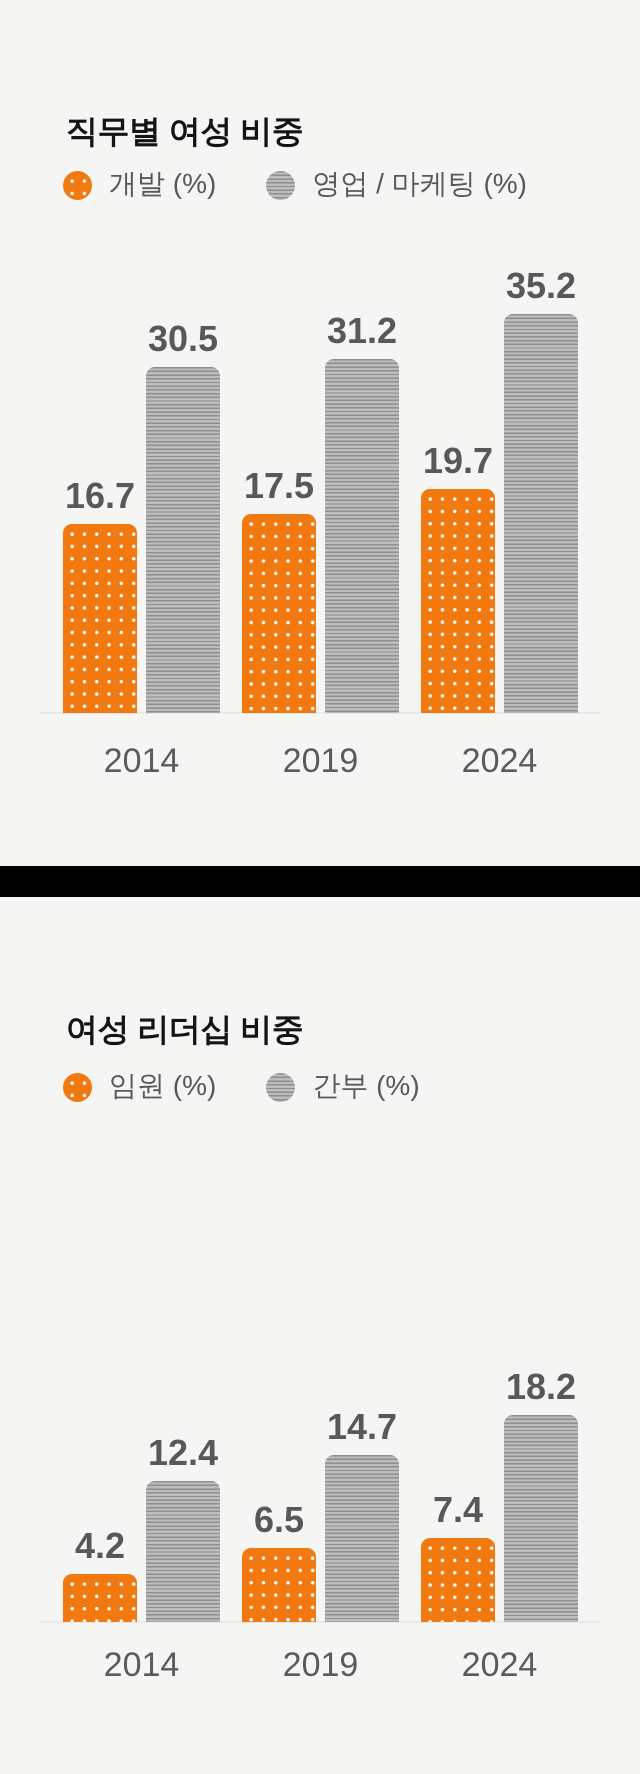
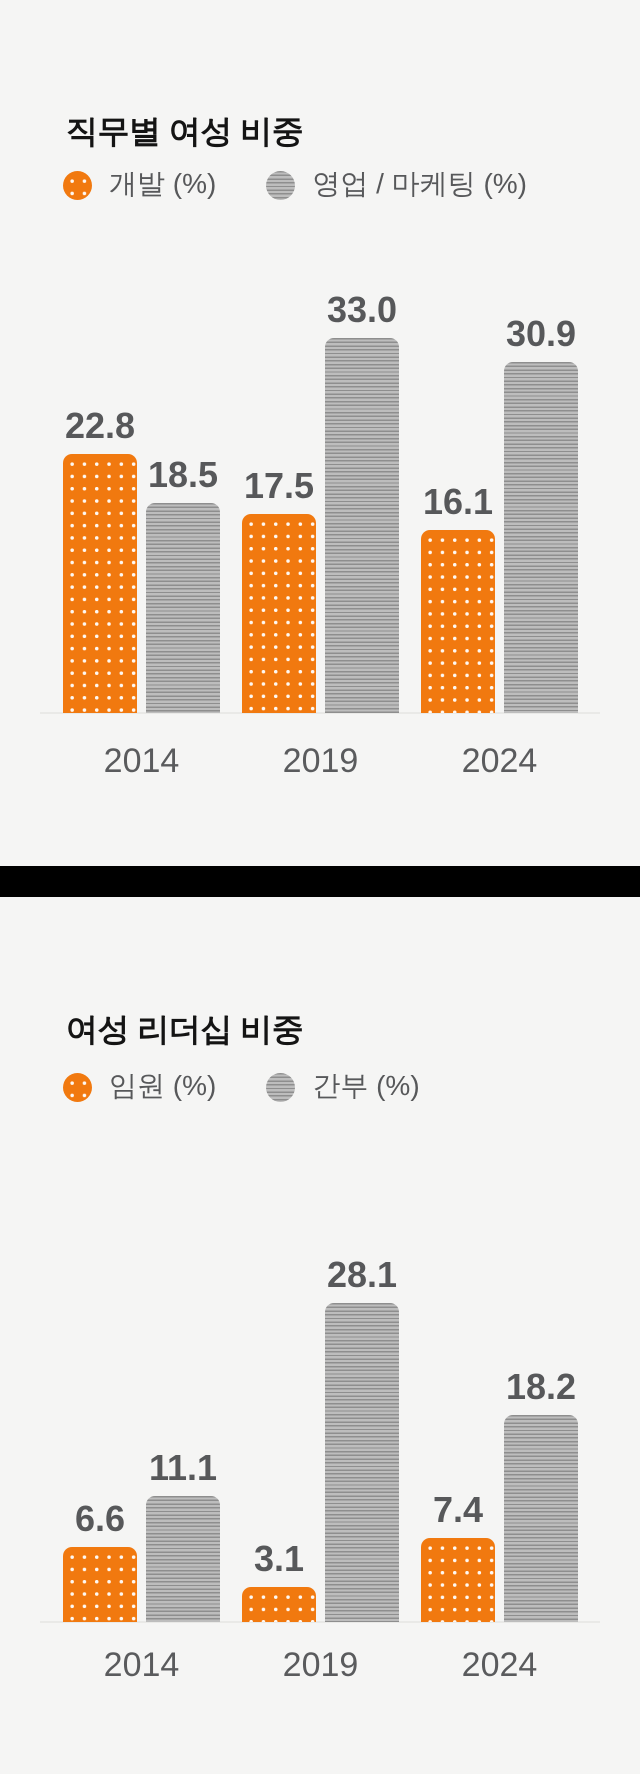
직무별 여성 비중/개발 (%)/2014: 16.7 -> 22.8
직무별 여성 비중/영업 / 마케팅 (%)/2014: 30.5 -> 18.5
직무별 여성 비중/영업 / 마케팅 (%)/2019: 31.2 -> 33.0
직무별 여성 비중/개발 (%)/2024: 19.7 -> 16.1
직무별 여성 비중/영업 / 마케팅 (%)/2024: 35.2 -> 30.9
여성 리더십 비중/임원 (%)/2014: 4.2 -> 6.6
여성 리더십 비중/간부 (%)/2014: 12.4 -> 11.1
여성 리더십 비중/임원 (%)/2019: 6.5 -> 3.1
여성 리더십 비중/간부 (%)/2019: 14.7 -> 28.1
